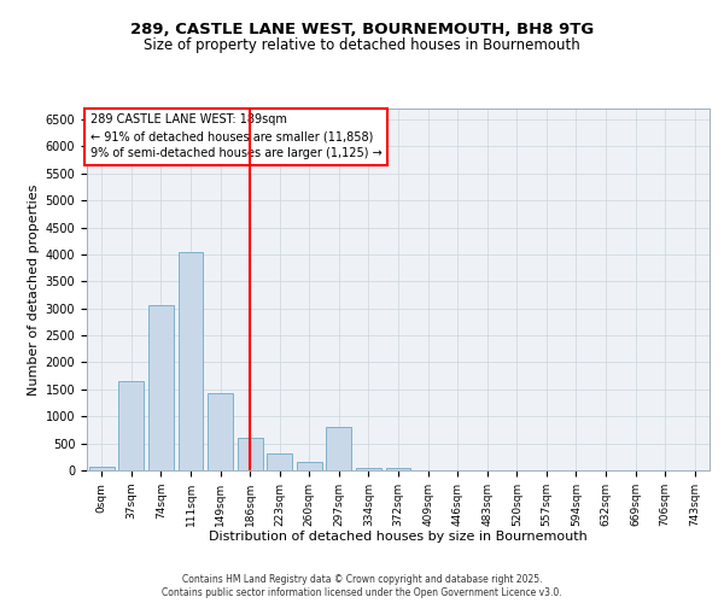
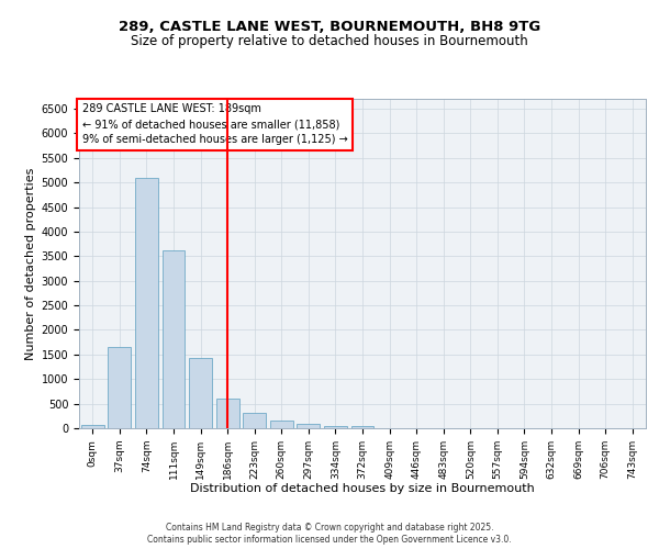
74sqm: 3050 -> 5100
111sqm: 4050 -> 3620
297sqm: 800 -> 100
